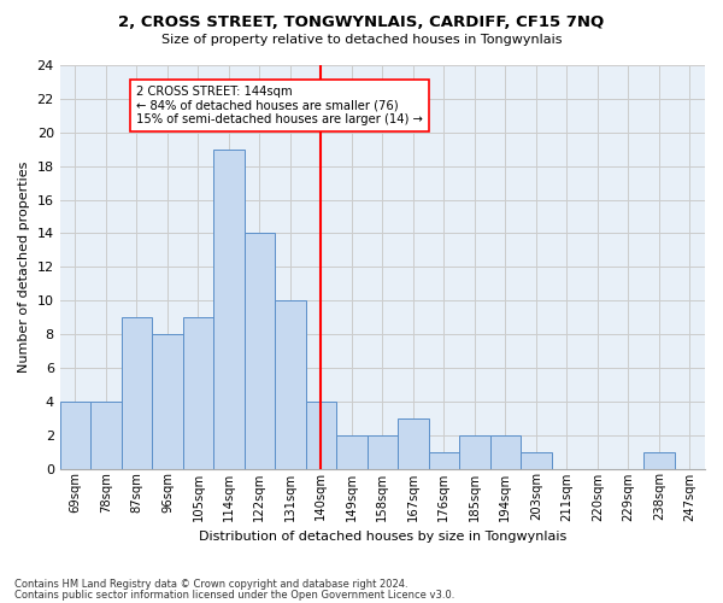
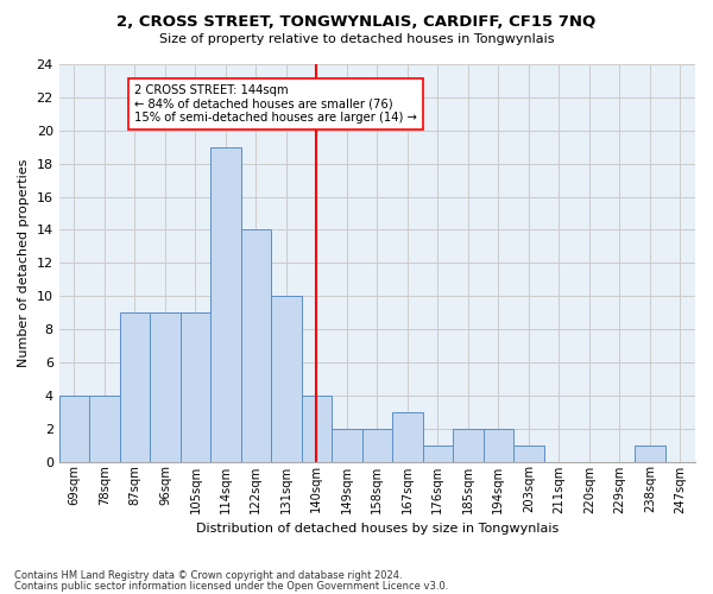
96sqm: 8 -> 9
